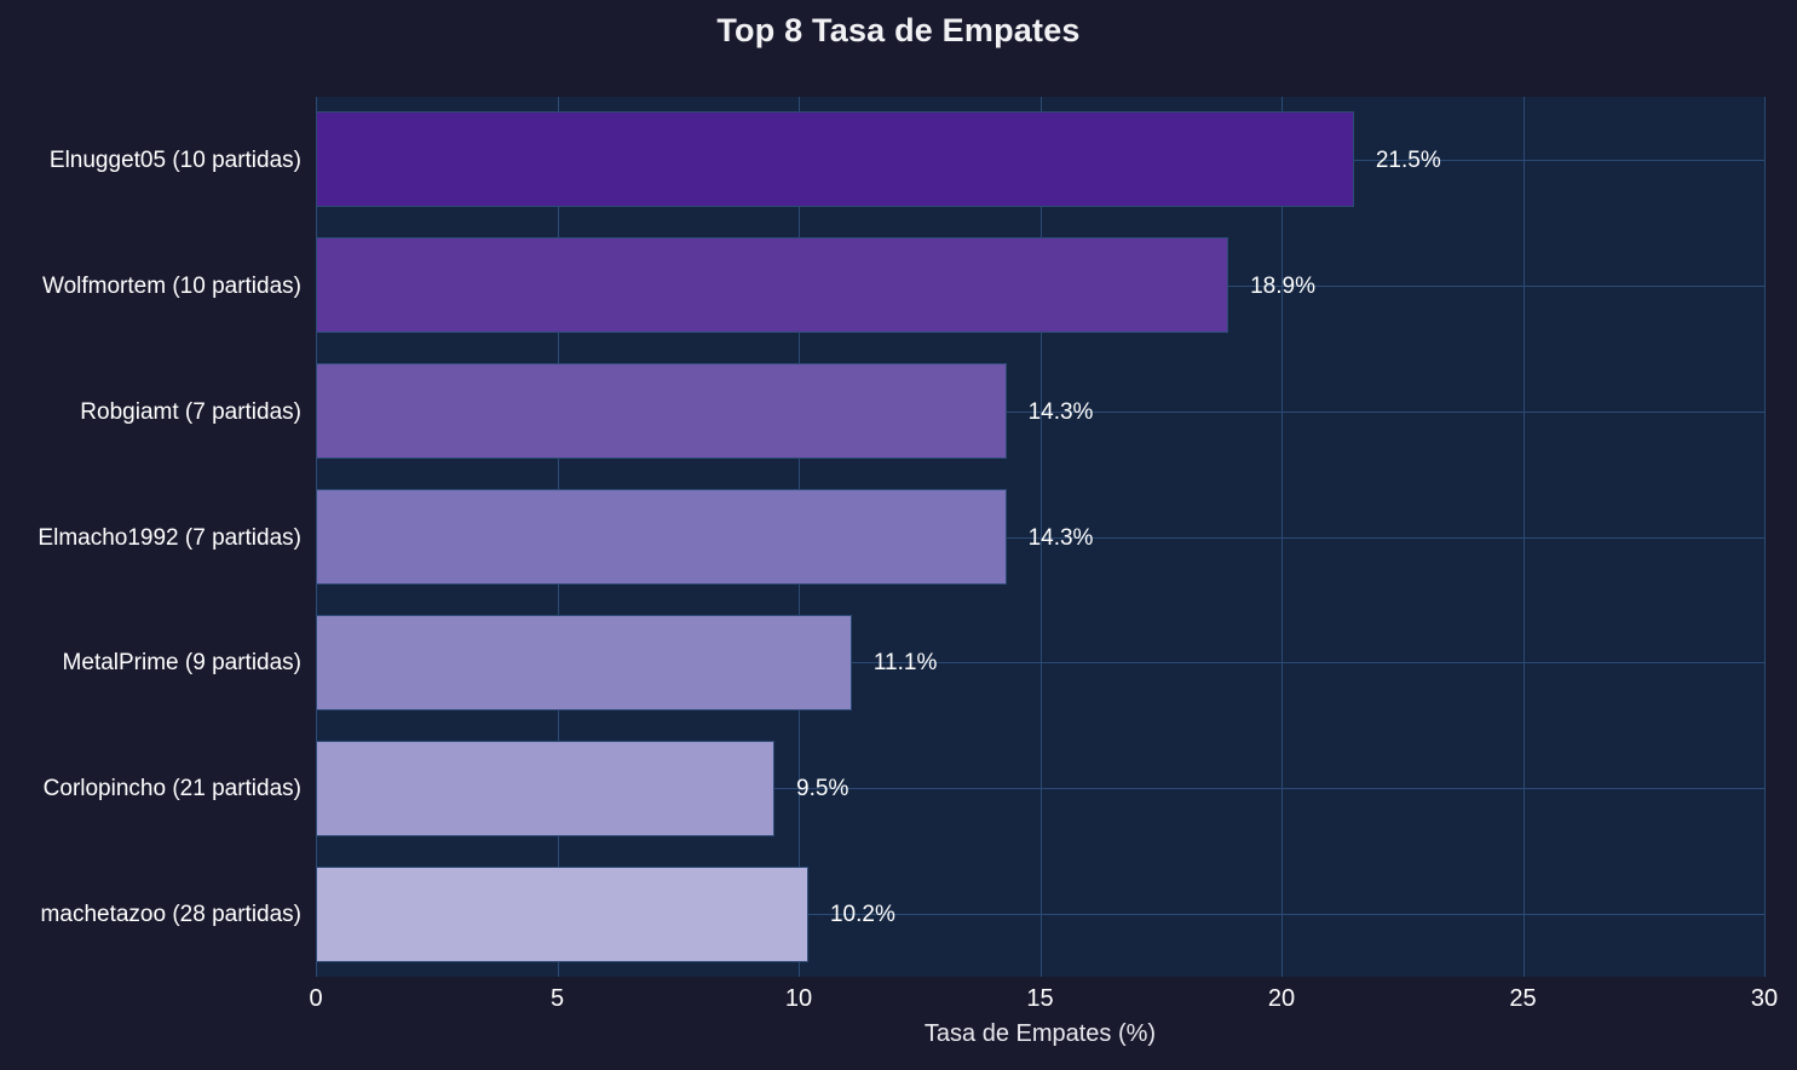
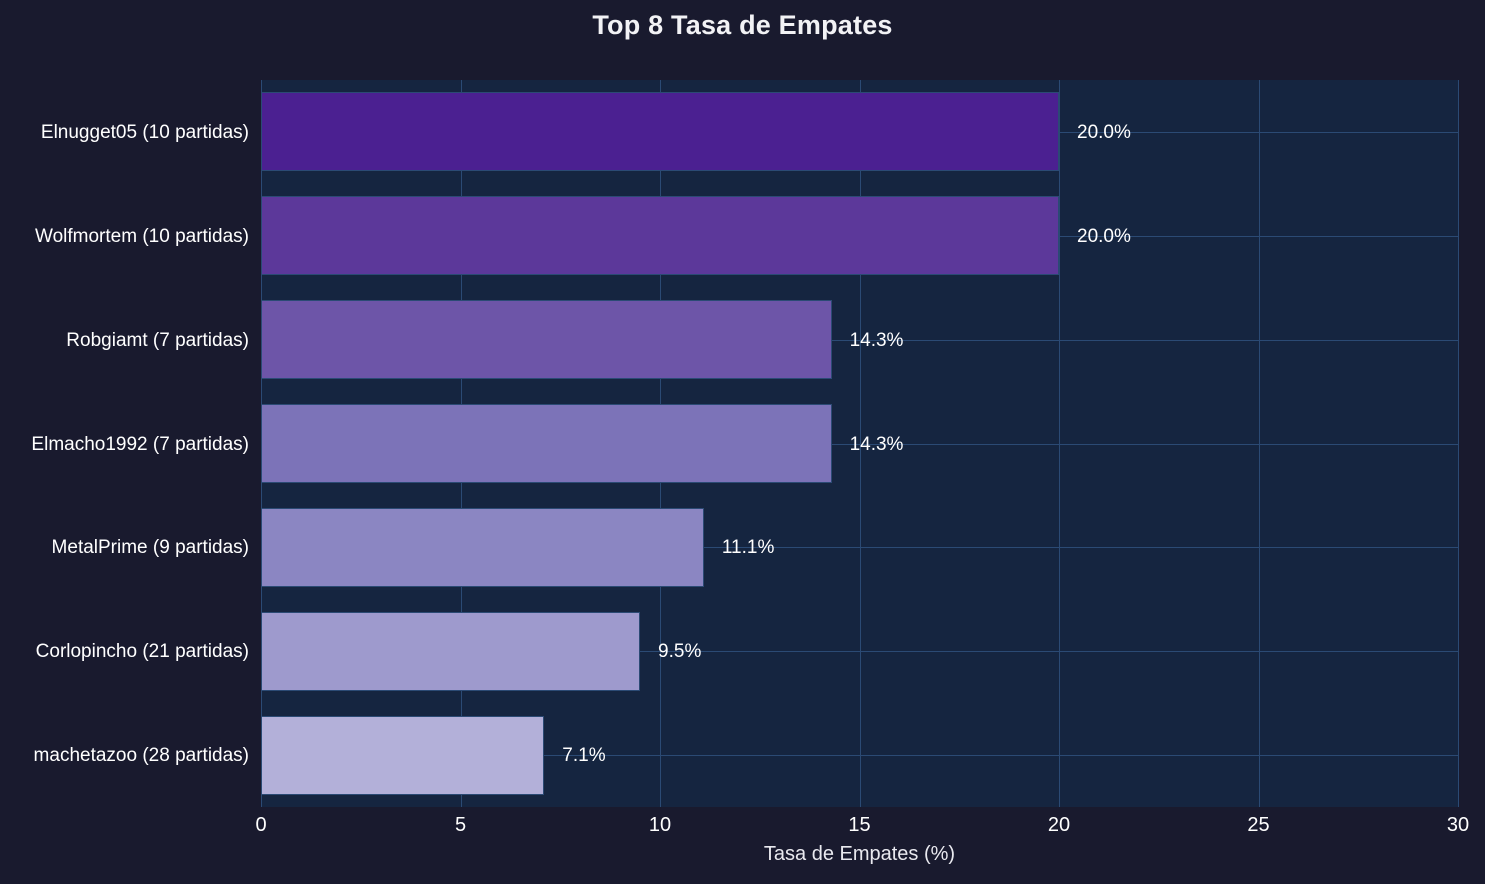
Elnugget05 (10 partidas): 21.5% -> 20.0%
Wolfmortem (10 partidas): 18.9% -> 20.0%
machetazoo (28 partidas): 10.2% -> 7.1%
